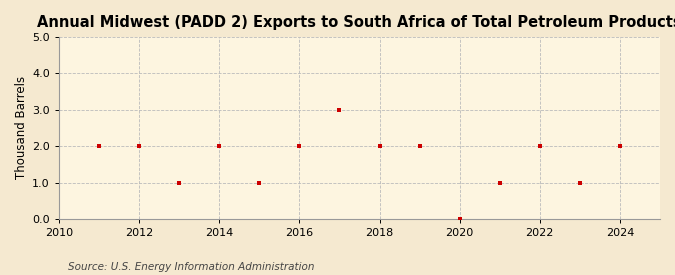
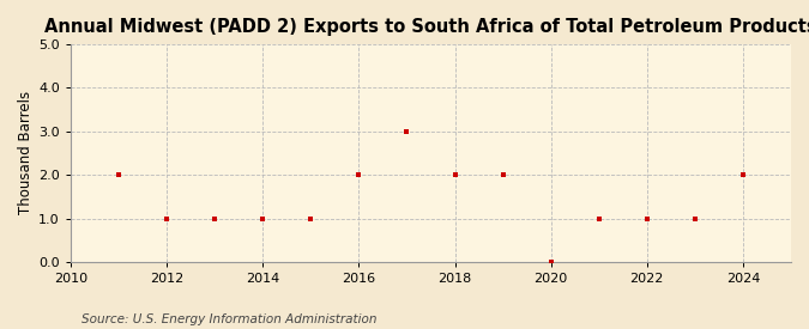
2012: 2 -> 1
2014: 2 -> 1
2022: 2 -> 1
